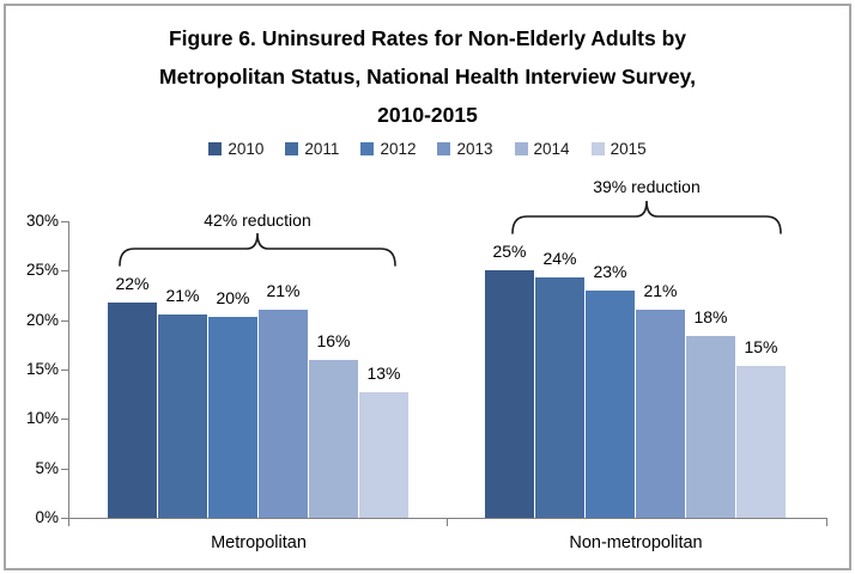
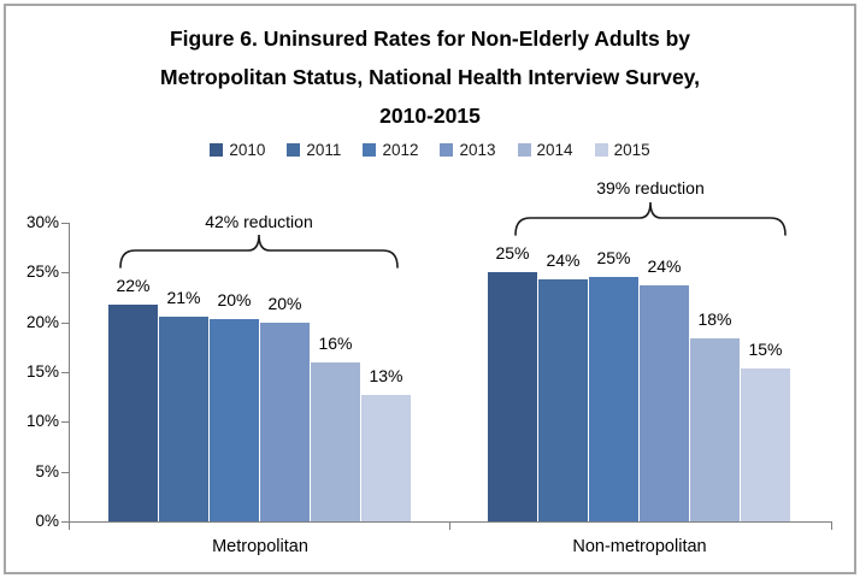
2013/Metropolitan: 21% -> 20%
2012/Non-metropolitan: 23% -> 25%
2013/Non-metropolitan: 21% -> 24%
